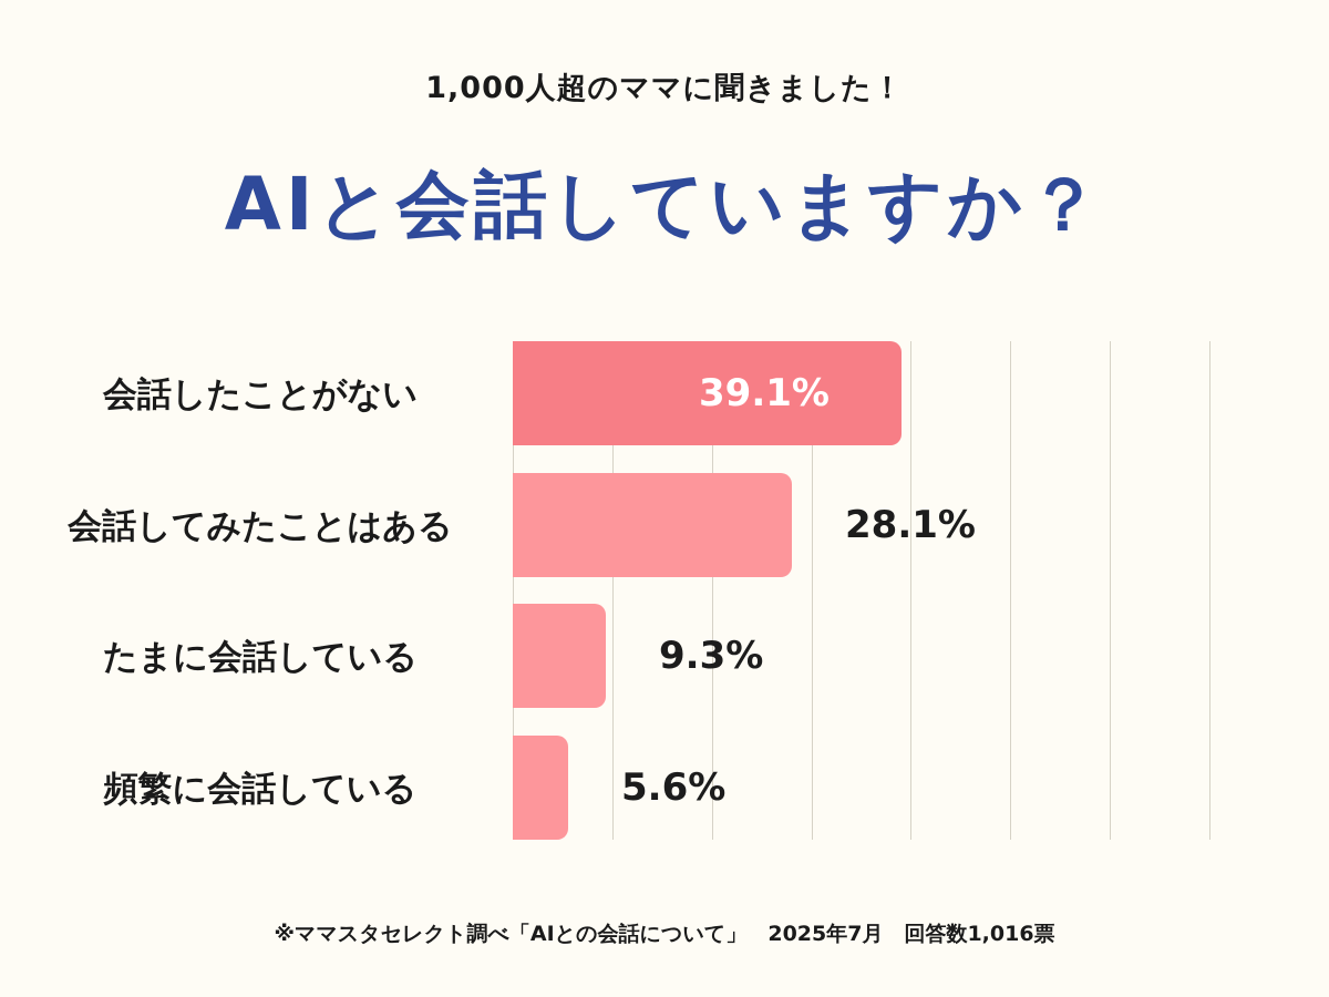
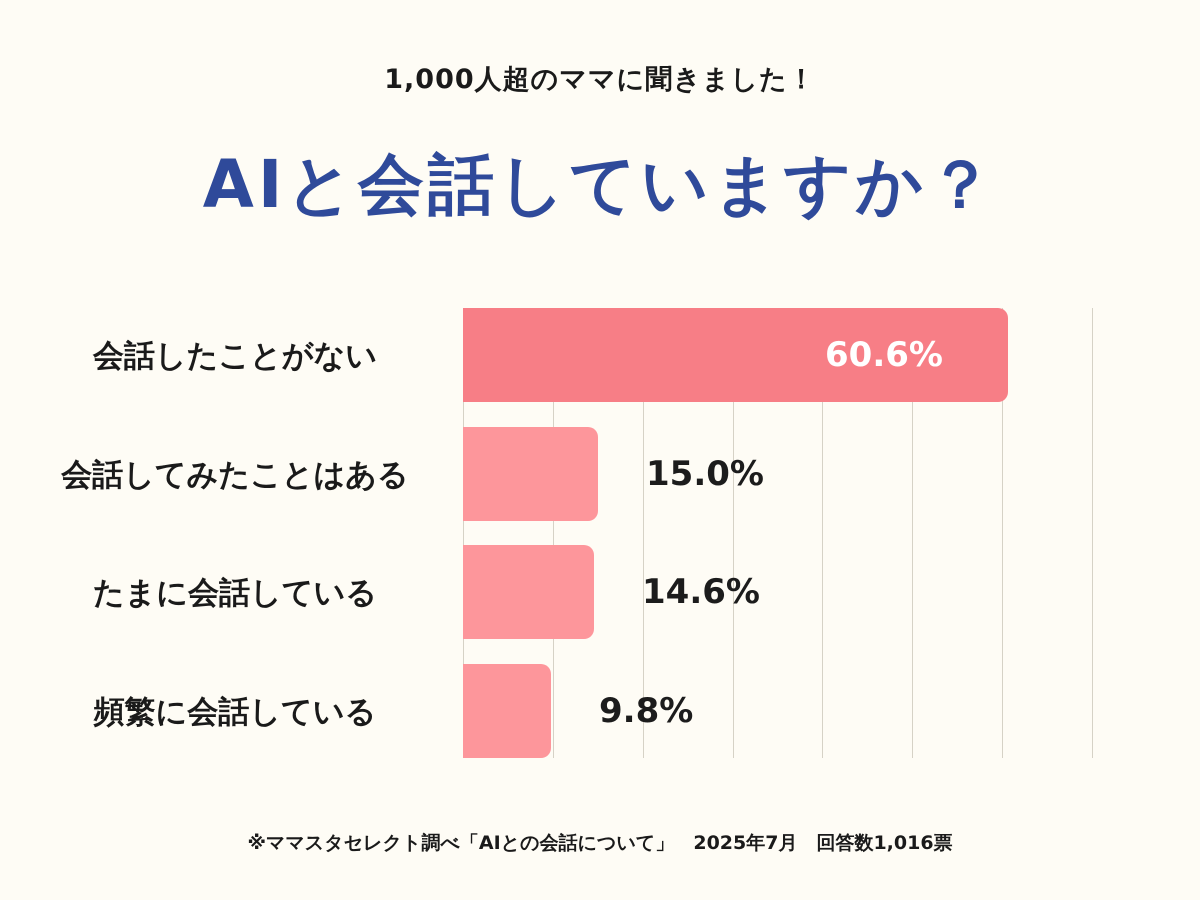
会話したことがない: 39.1% -> 60.6%
会話してみたことはある: 28.1% -> 15.0%
たまに会話している: 9.3% -> 14.6%
頻繁に会話している: 5.6% -> 9.8%
